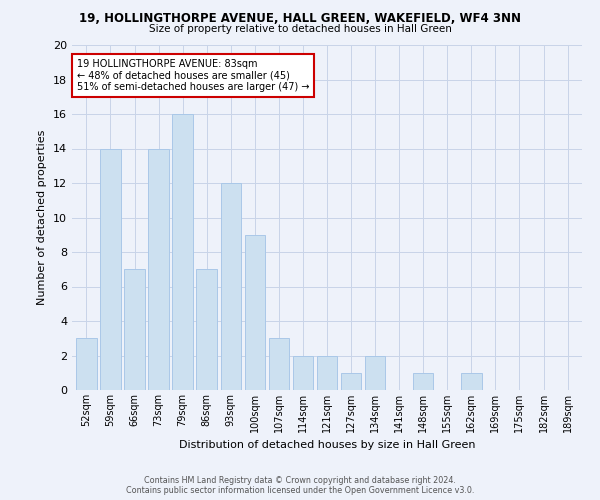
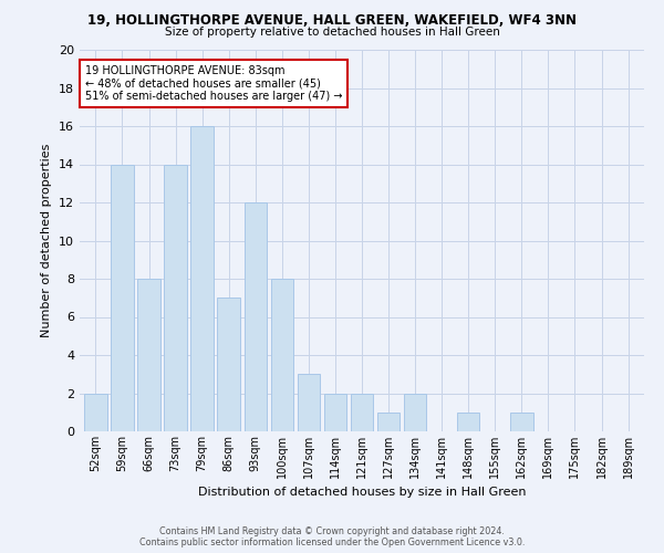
52sqm: 3 -> 2
66sqm: 7 -> 8
100sqm: 9 -> 8
